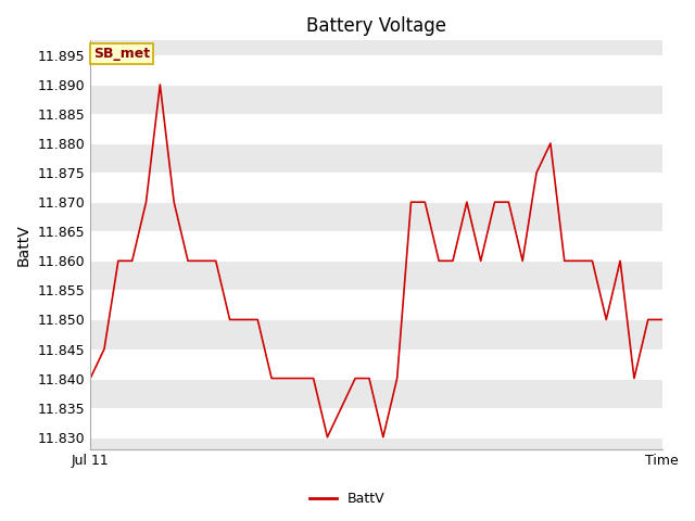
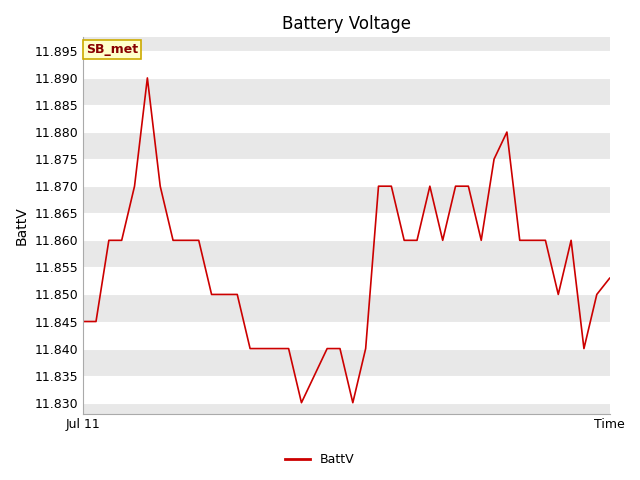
Jul 11: 11.840 -> 11.845
Time: 11.850 -> 11.853
